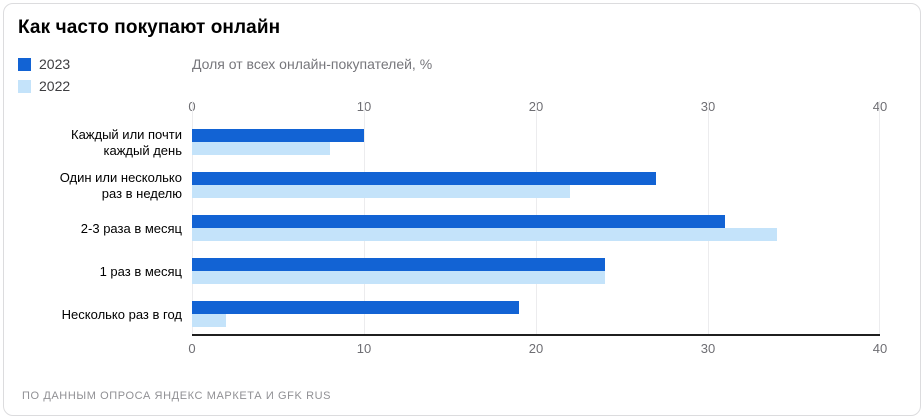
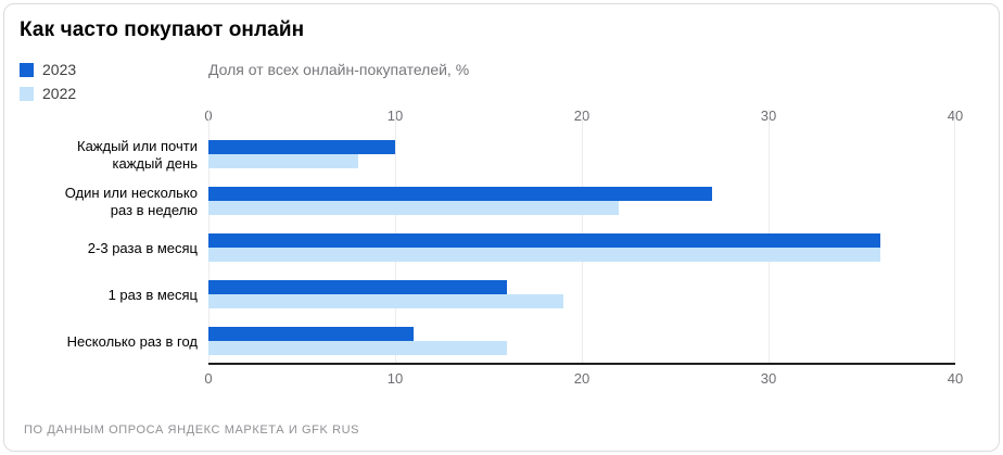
2023/2-3 раза в месяц: 31 -> 36
2022/2-3 раза в месяц: 34 -> 36
2023/1 раз в месяц: 24 -> 16
2022/1 раз в месяц: 24 -> 19
2023/Несколько раз в год: 19 -> 11
2022/Несколько раз в год: 2 -> 16
